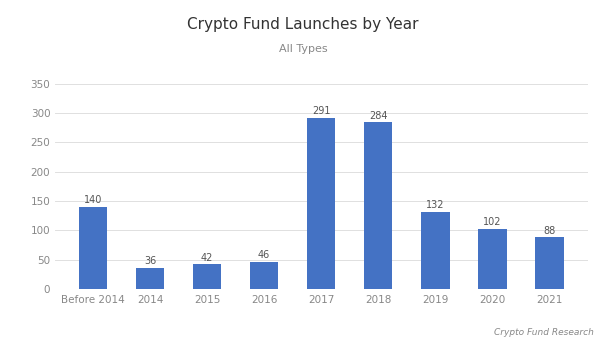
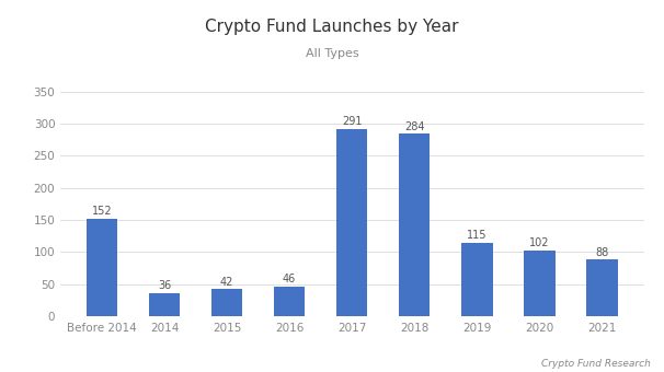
Before 2014: 140 -> 152
2019: 132 -> 115
